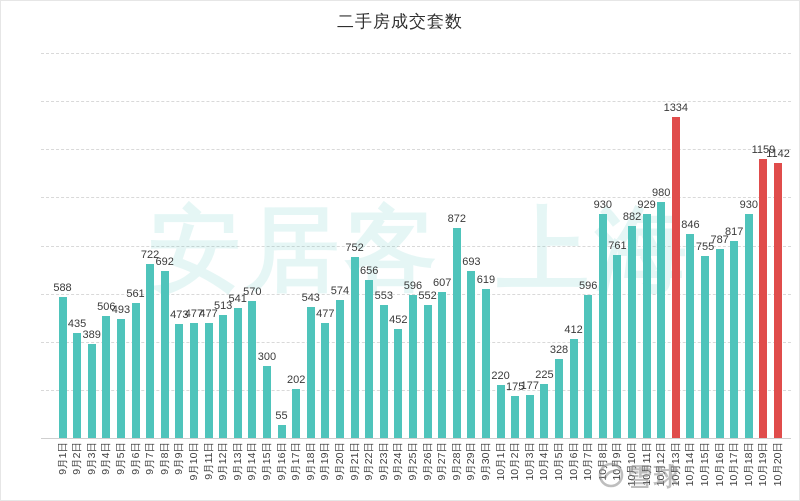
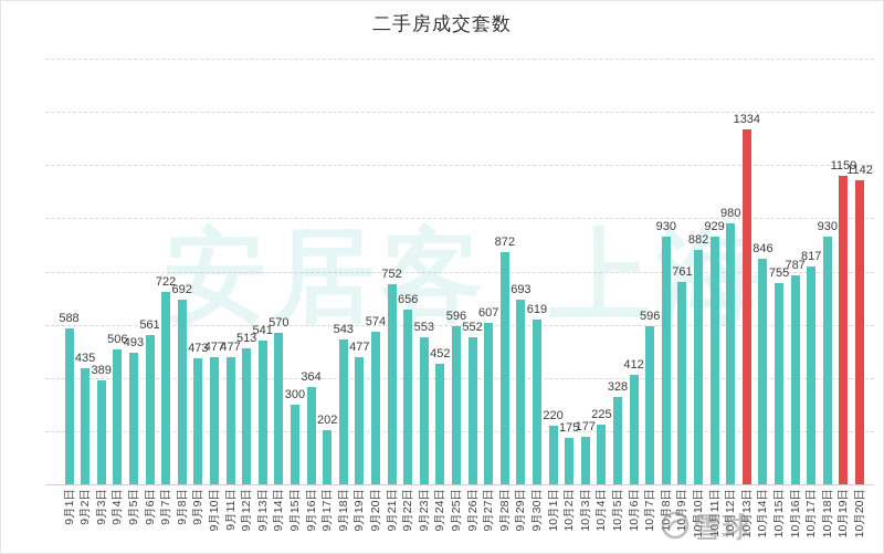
9月16日: 55 -> 364
